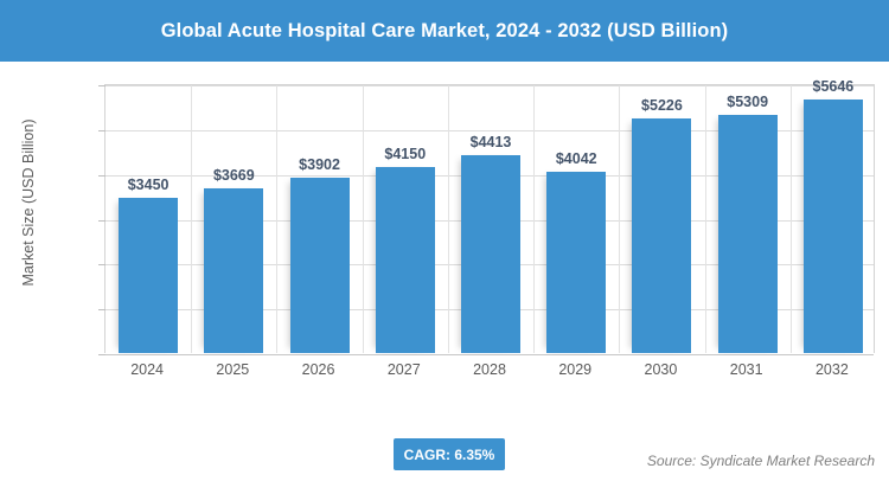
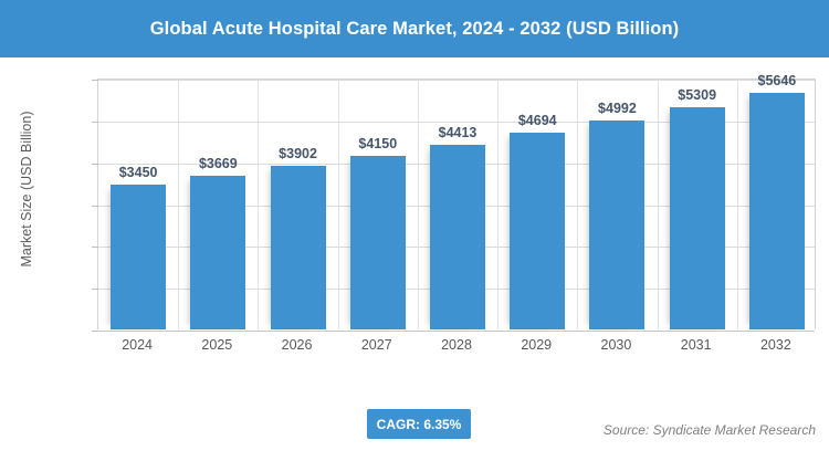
2029: $4042 -> $4694
2030: $5226 -> $4992
